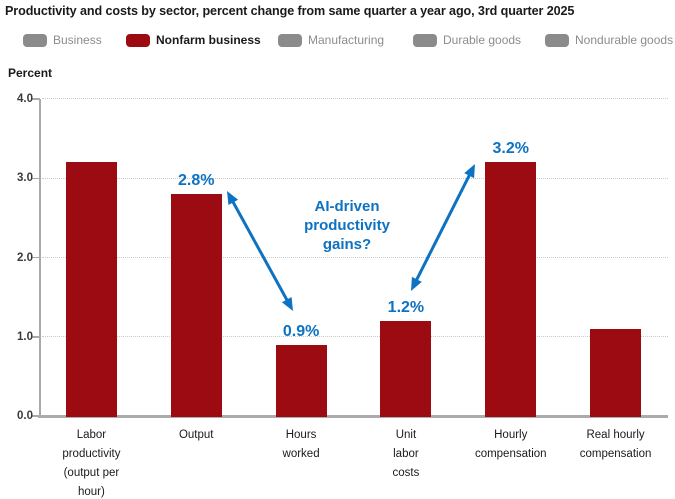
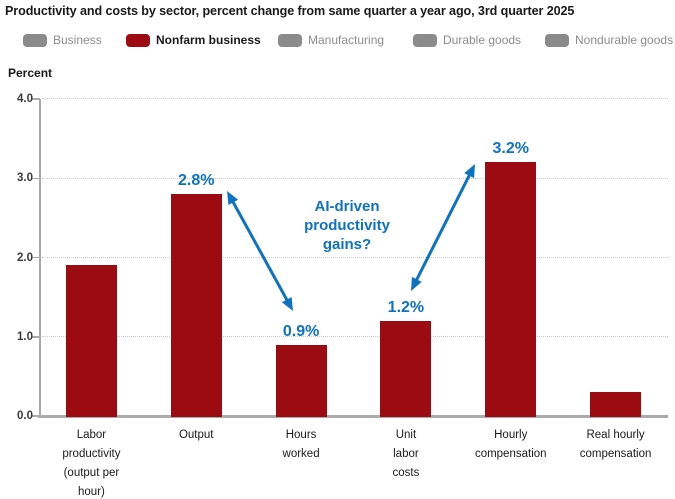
Labor productivity (output per hour): 3.2 -> 1.9
Real hourly compensation: 1.1 -> 0.3
